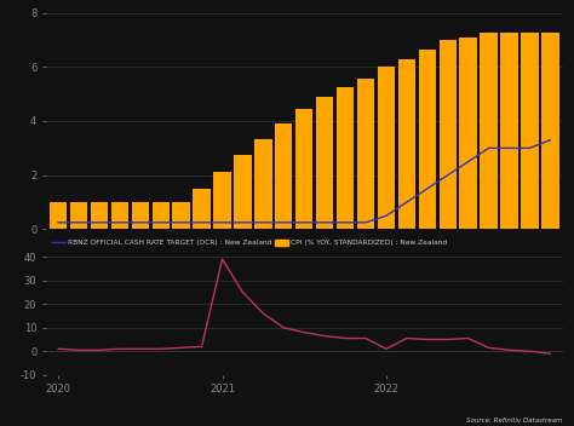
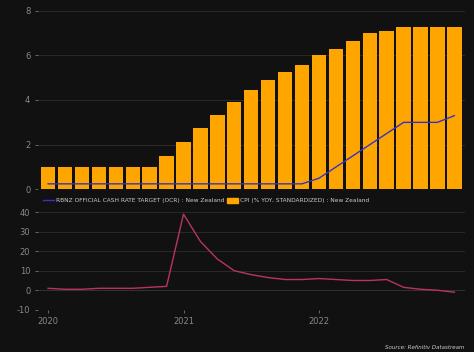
2022: 1 -> 6
